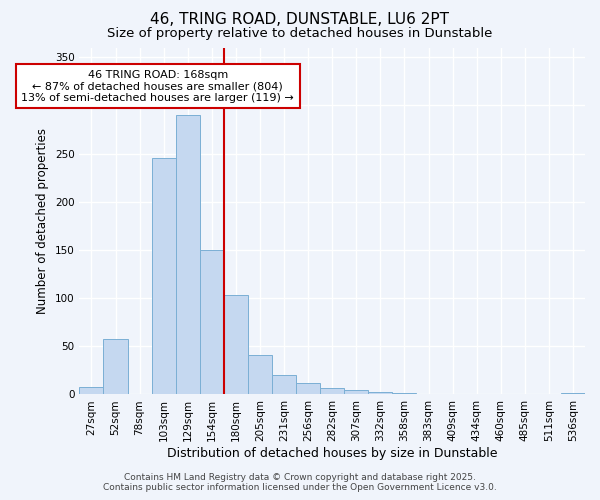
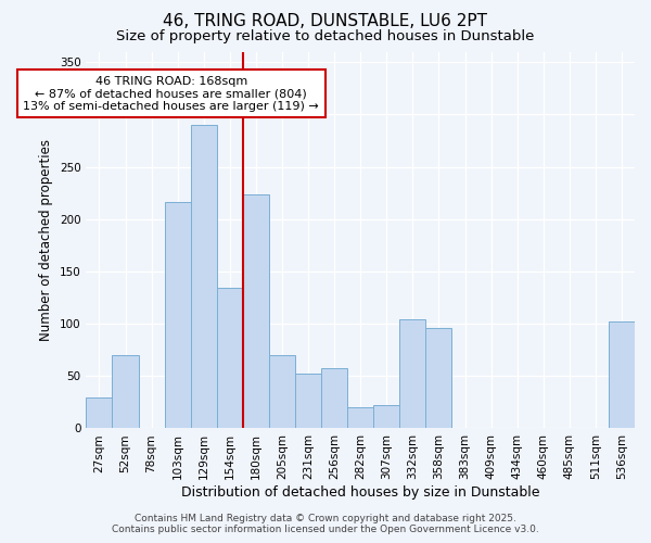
27sqm: 8 -> 30
52sqm: 58 -> 70
103sqm: 245 -> 216
154sqm: 150 -> 134
180sqm: 103 -> 224
205sqm: 41 -> 70
231sqm: 20 -> 52
256sqm: 12 -> 58
282sqm: 7 -> 20
307sqm: 5 -> 22
332sqm: 3 -> 104
358sqm: 2 -> 96
536sqm: 2 -> 102
